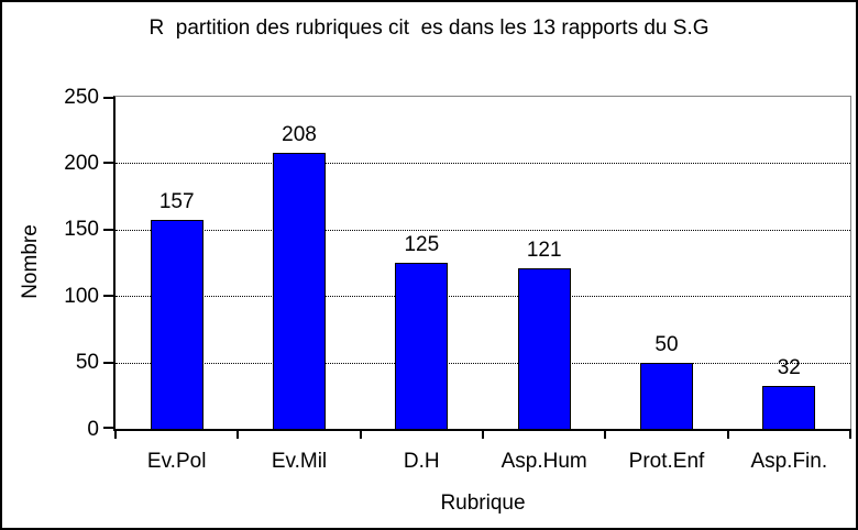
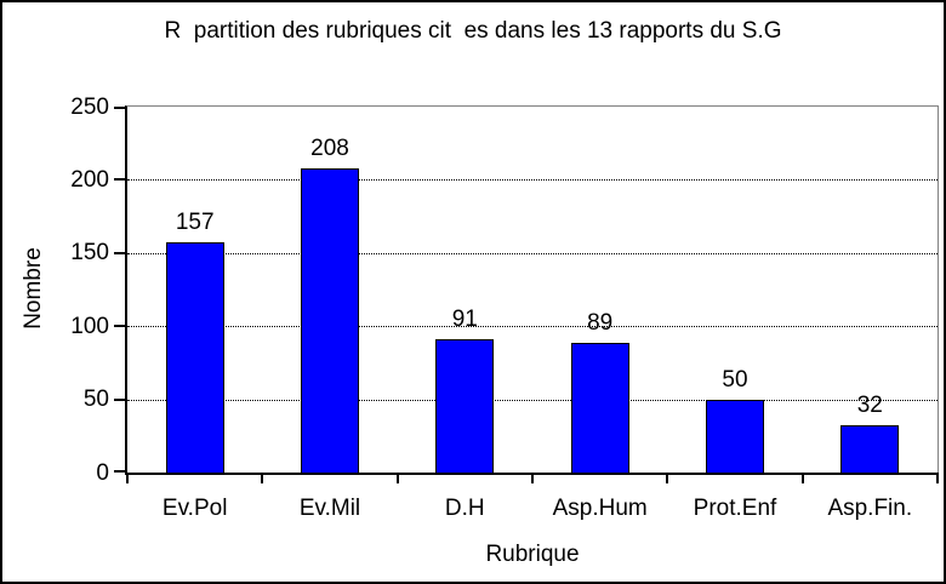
D.H: 125 -> 91
Asp.Hum: 121 -> 89
